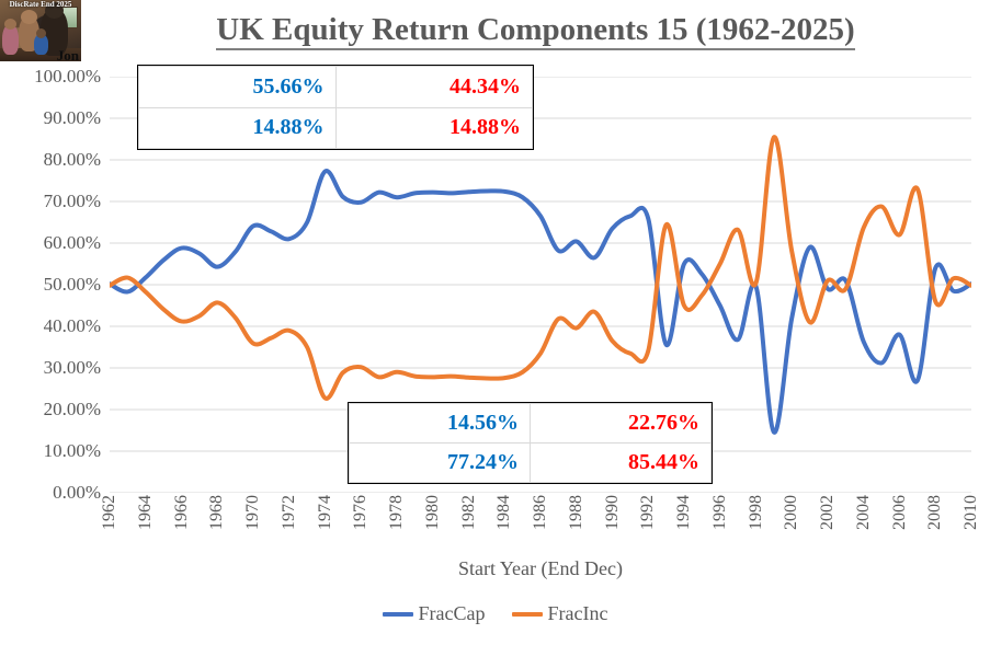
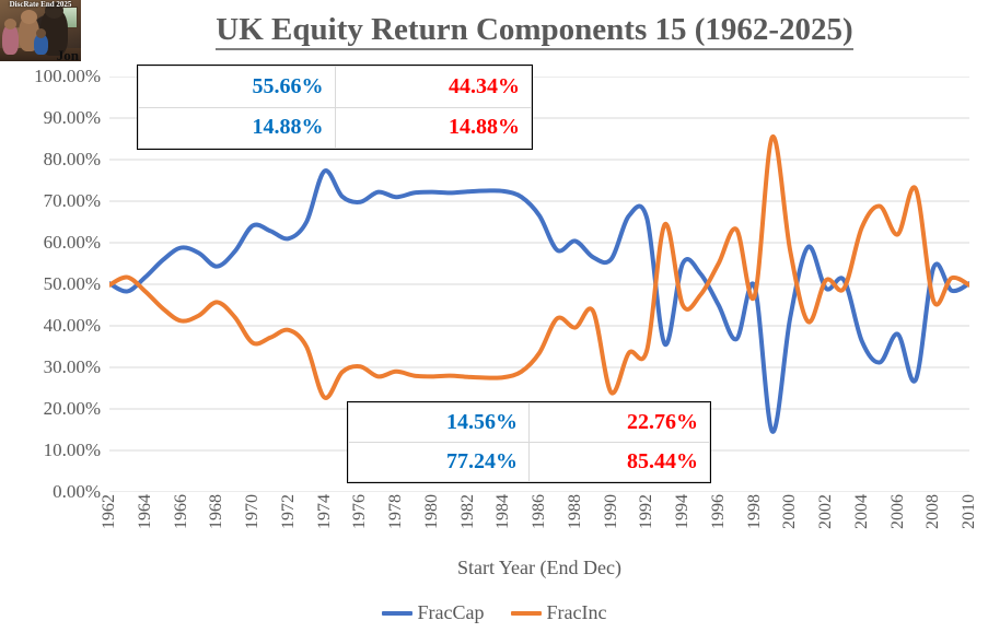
FracCap/1990: 64% -> 56%
FracInc/1990: 36% -> 24%
FracInc/1998: 50% -> 47%
